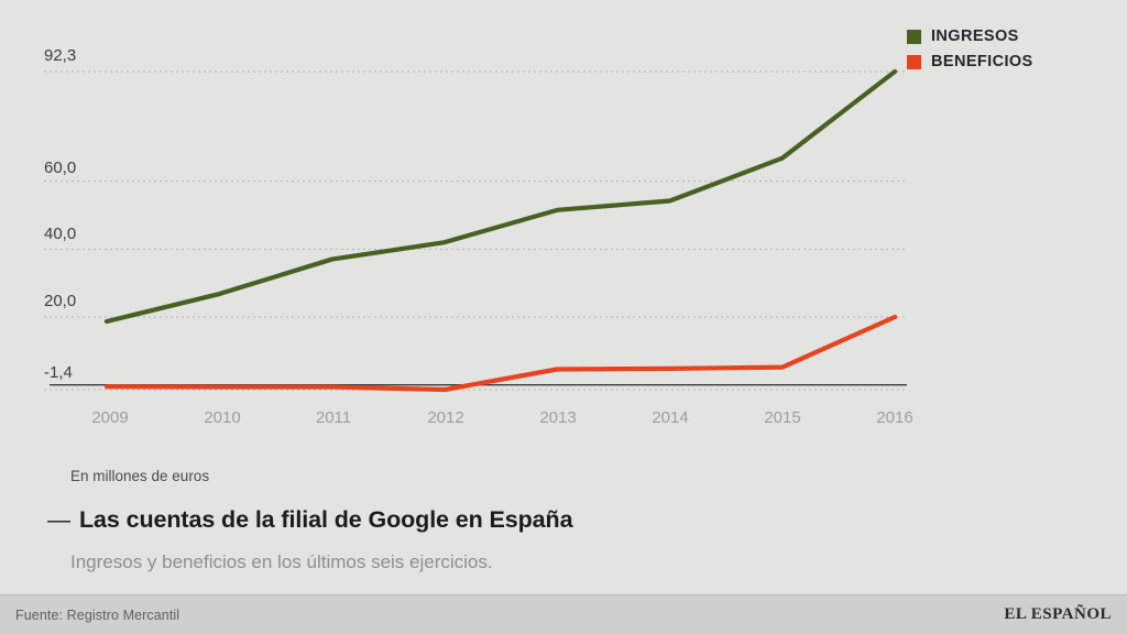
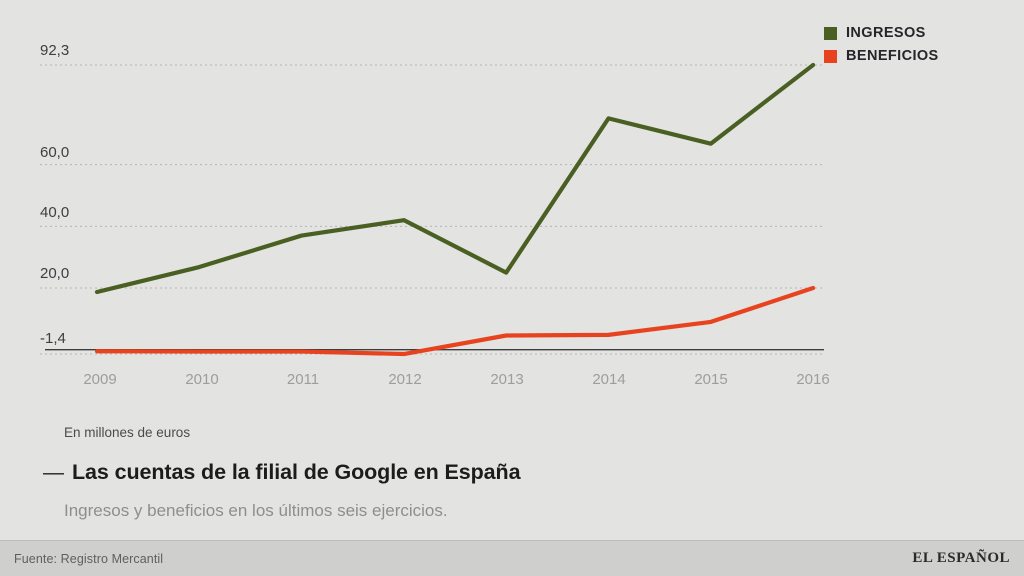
INGRESOS/2013: 52 -> 25
INGRESOS/2014: 54 -> 75
BENEFICIOS/2015: 5 -> 9
